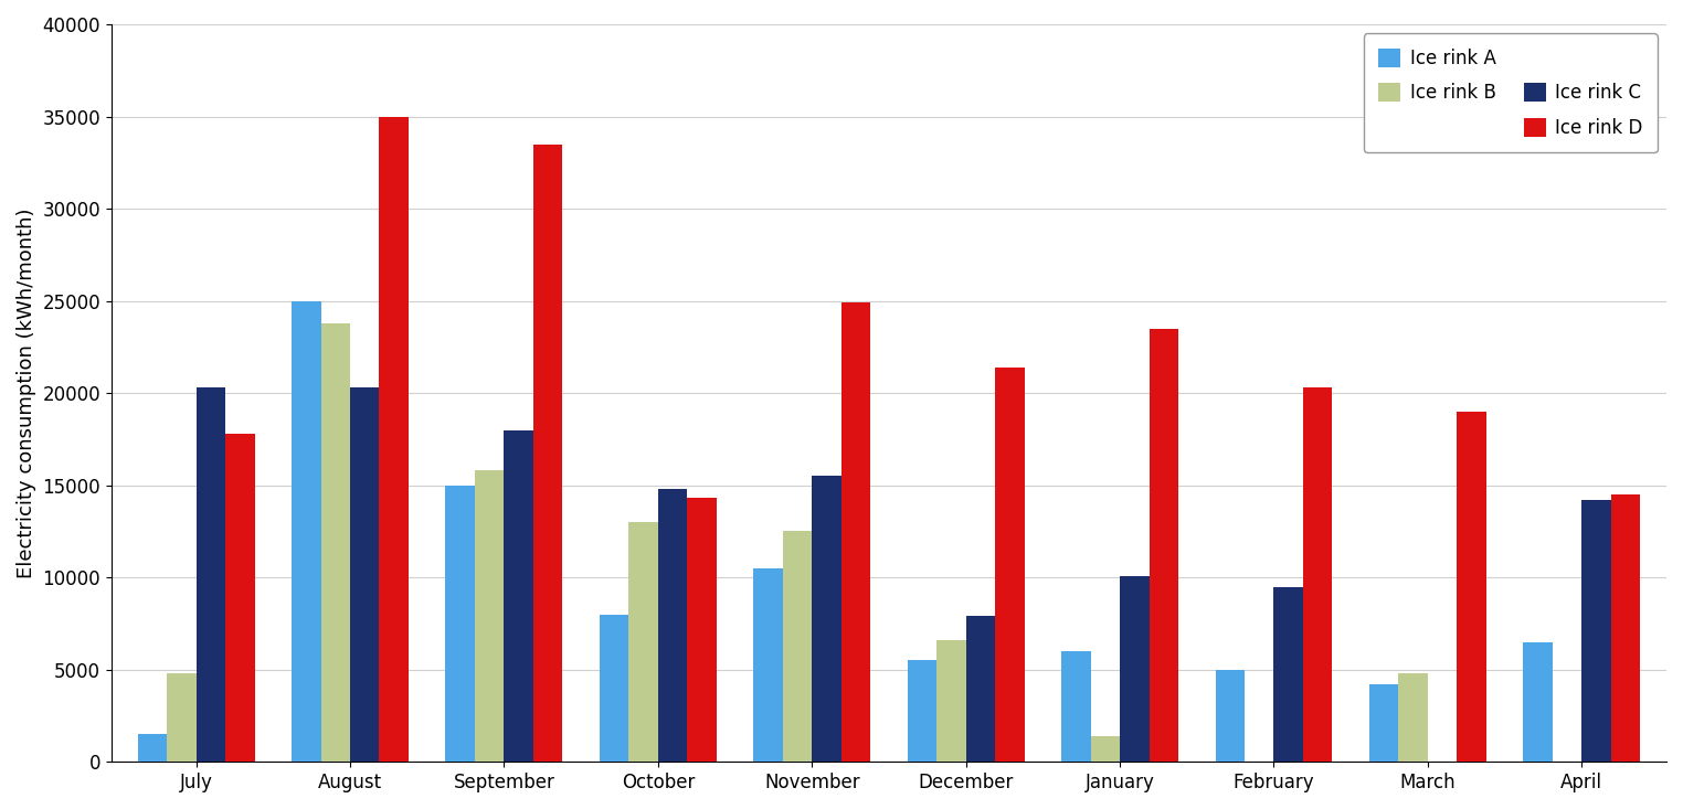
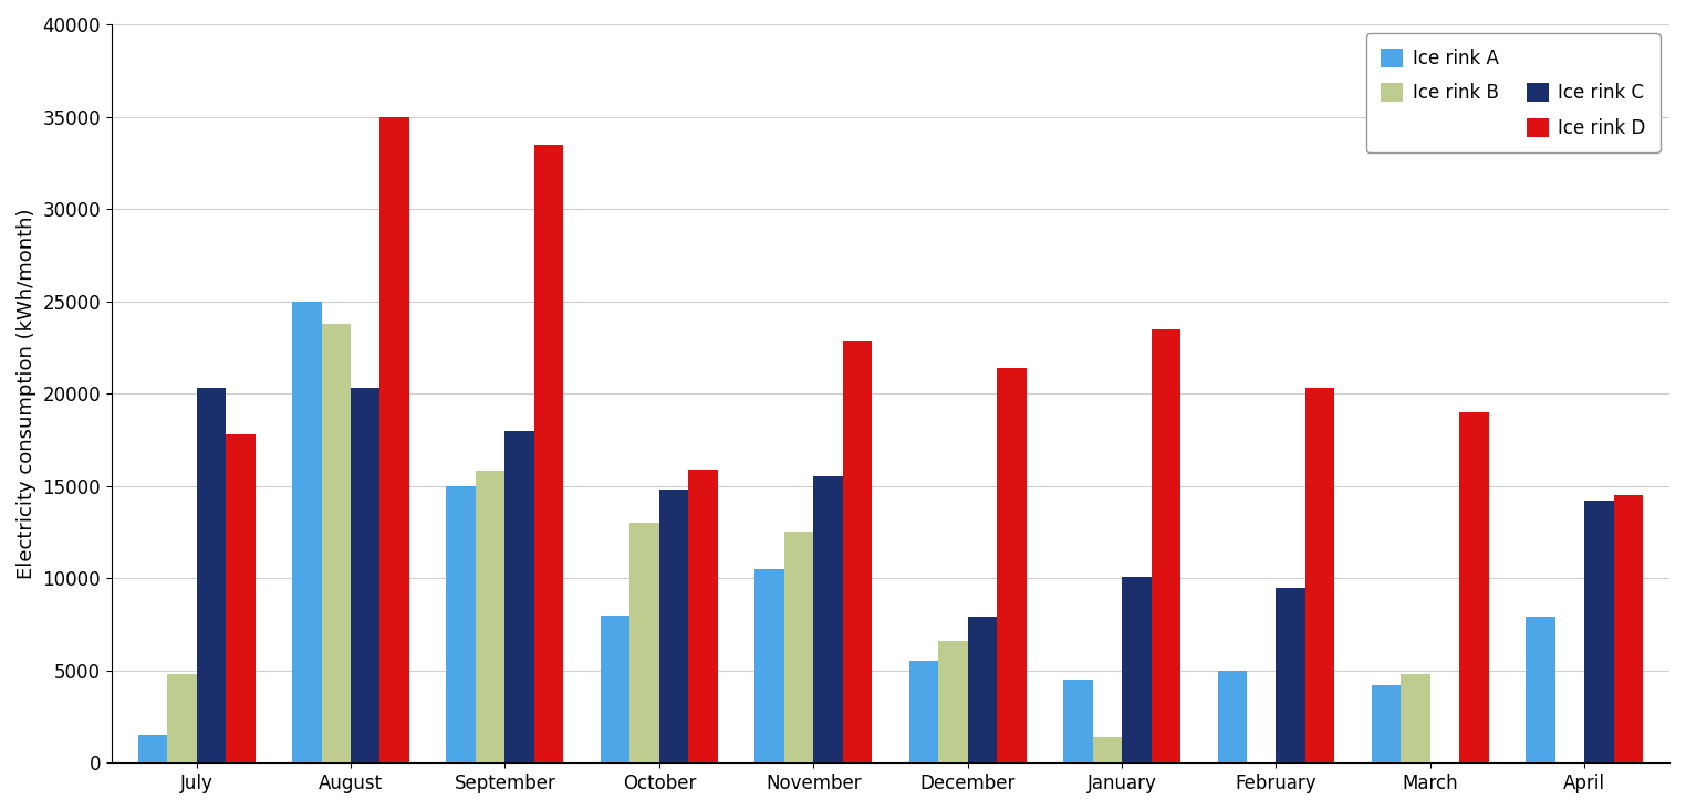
Ice rink D/October: 14300 -> 15900
Ice rink D/November: 24900 -> 22800
Ice rink A/January: 6000 -> 4500
Ice rink A/April: 6500 -> 7900
